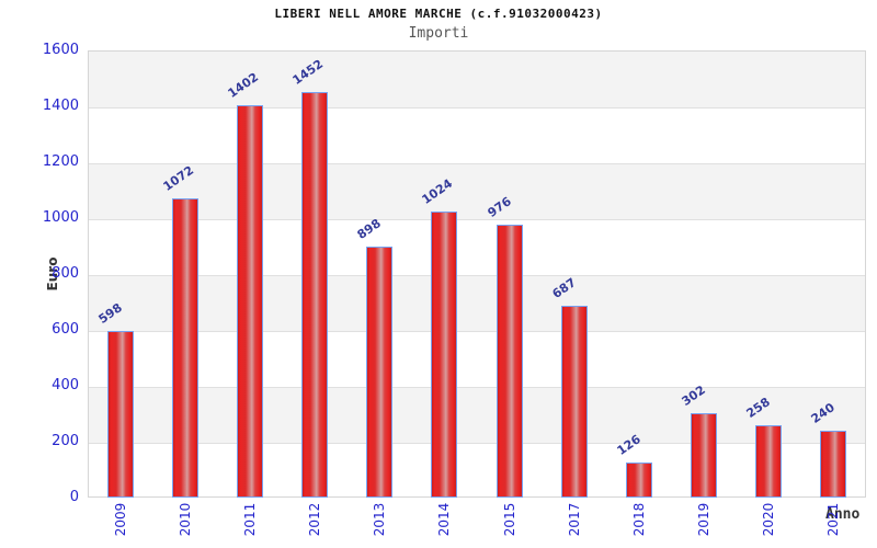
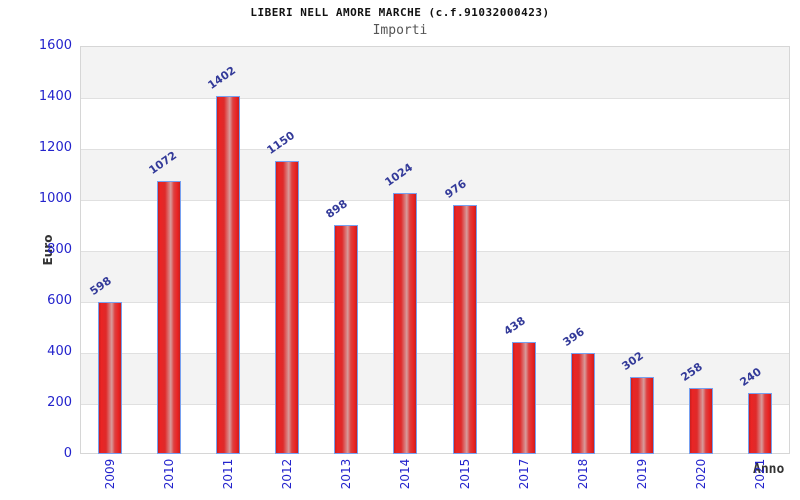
2012: 1452 -> 1150
2017: 687 -> 438
2018: 126 -> 396
